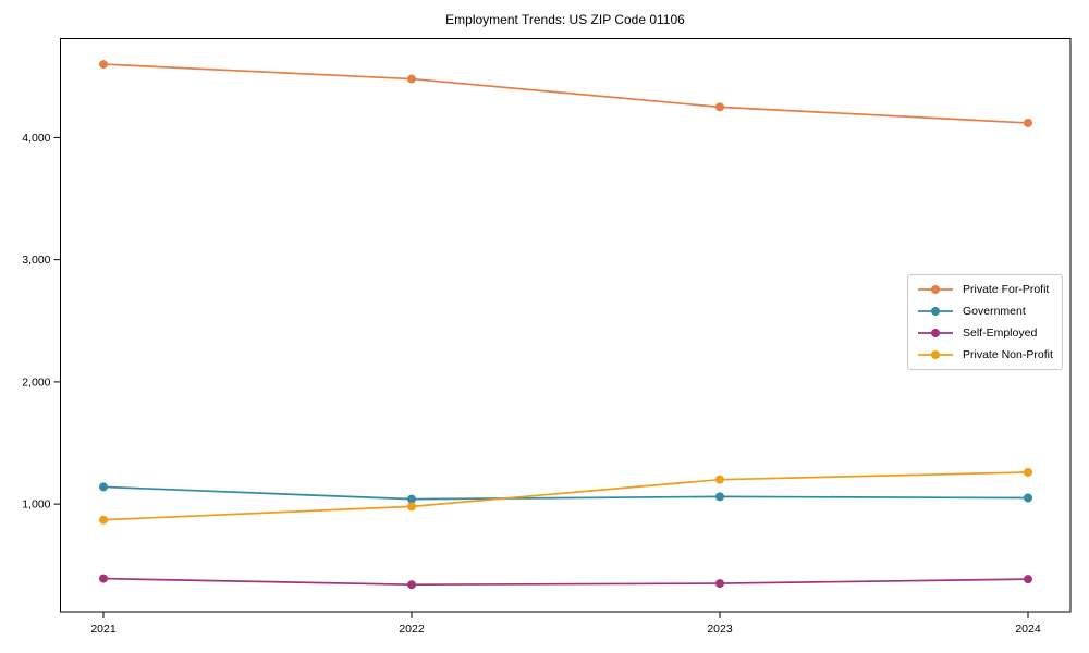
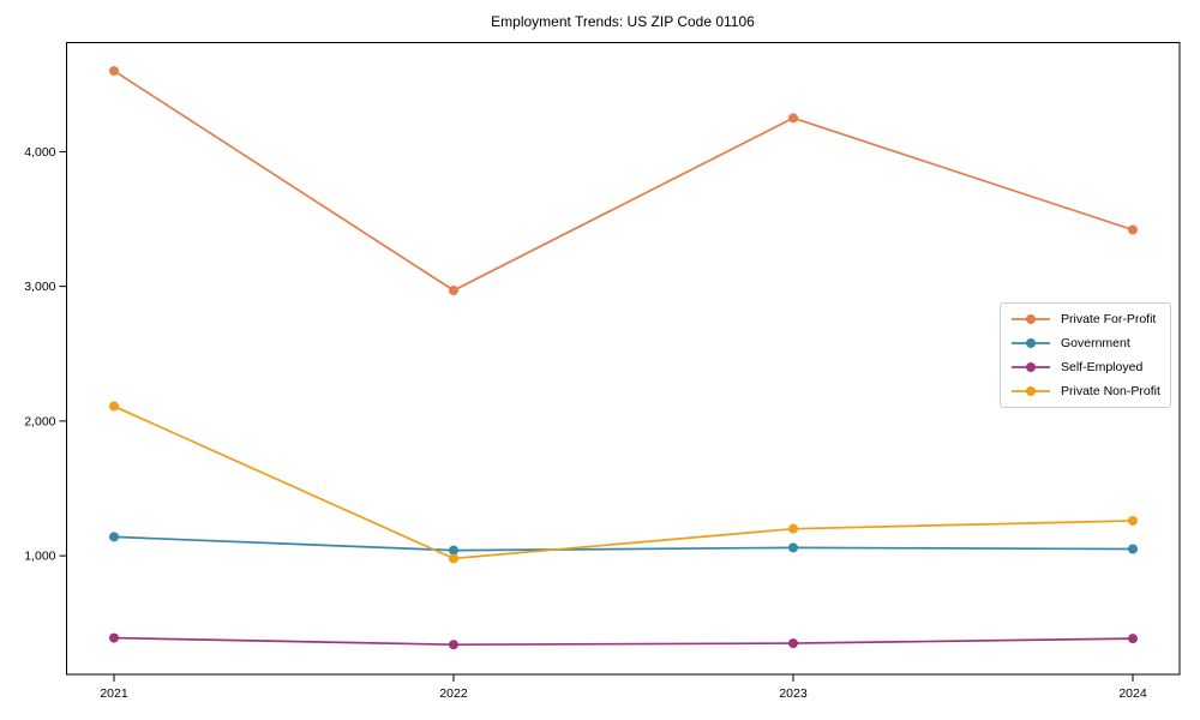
Private Non-Profit/2021: 870 -> 2110
Private For-Profit/2022: 4480 -> 2970
Private For-Profit/2024: 4120 -> 3420
